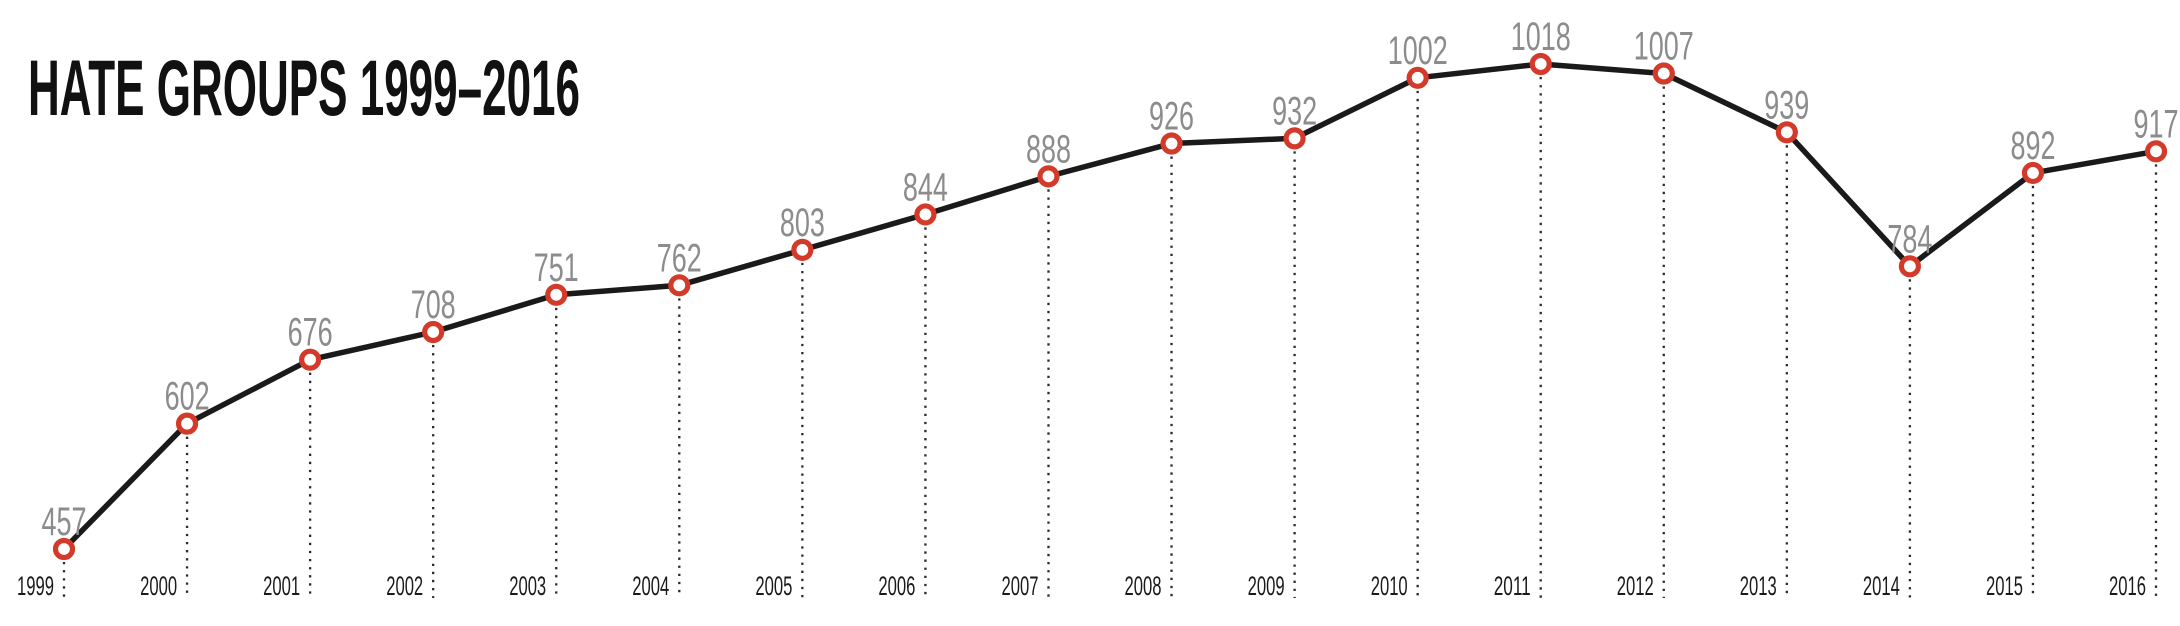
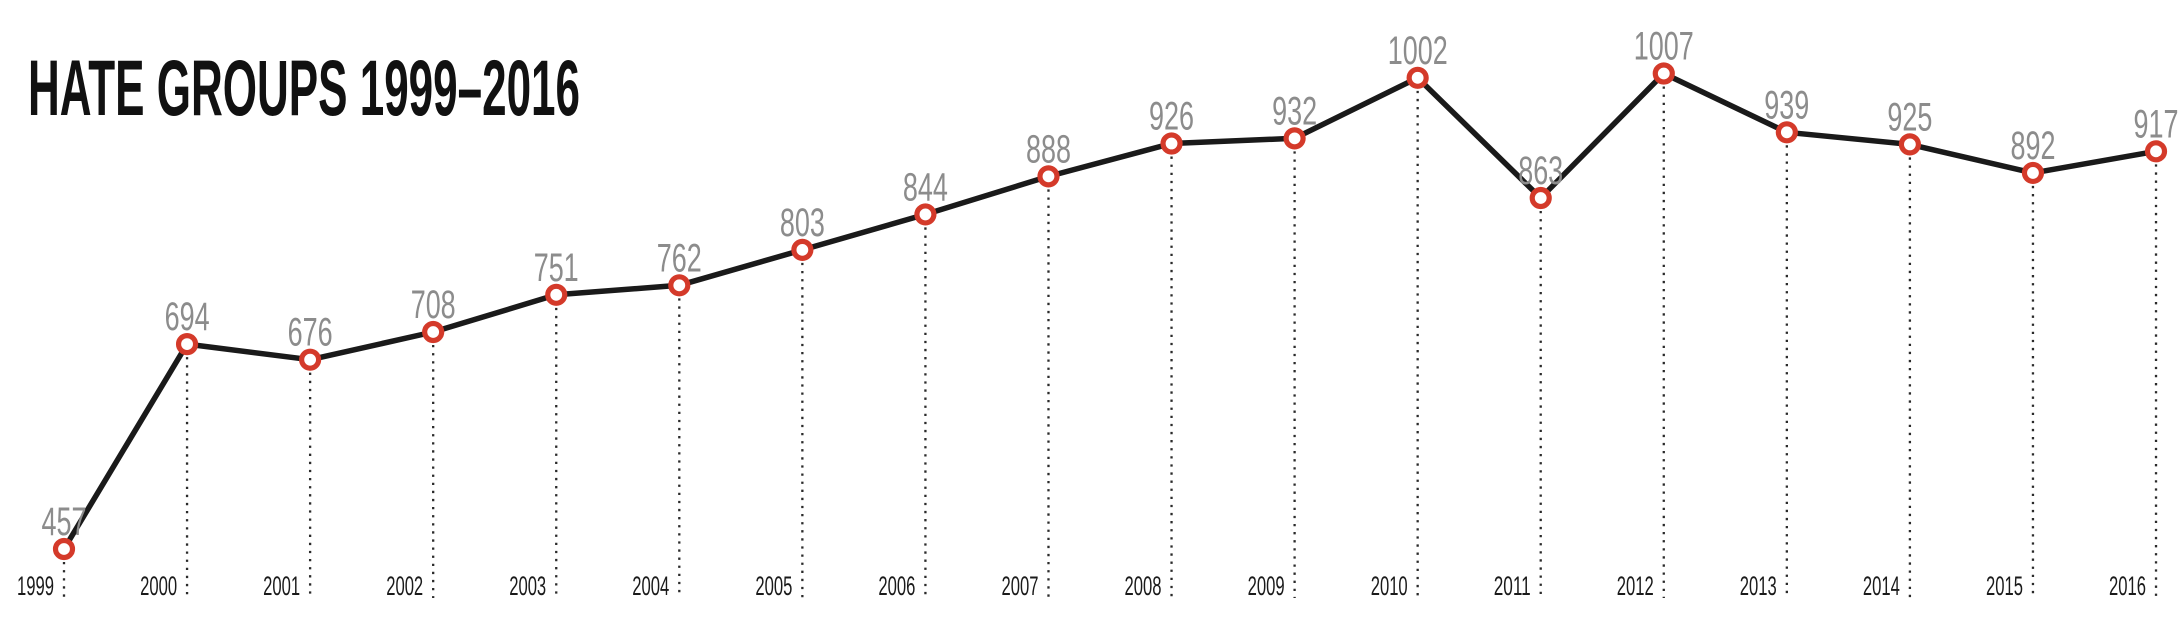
2000: 602 -> 694
2011: 1018 -> 863
2014: 784 -> 925
